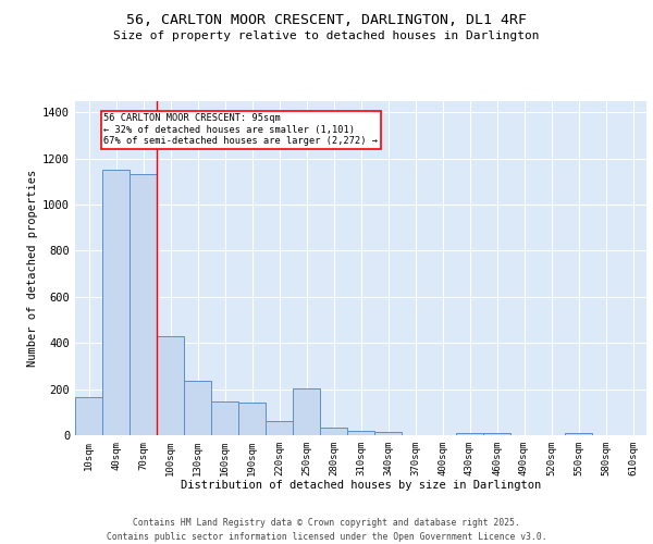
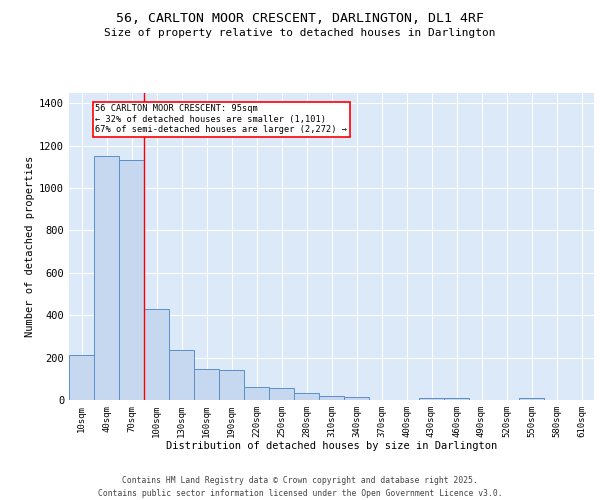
10sqm: 165 -> 210
250sqm: 205 -> 55
